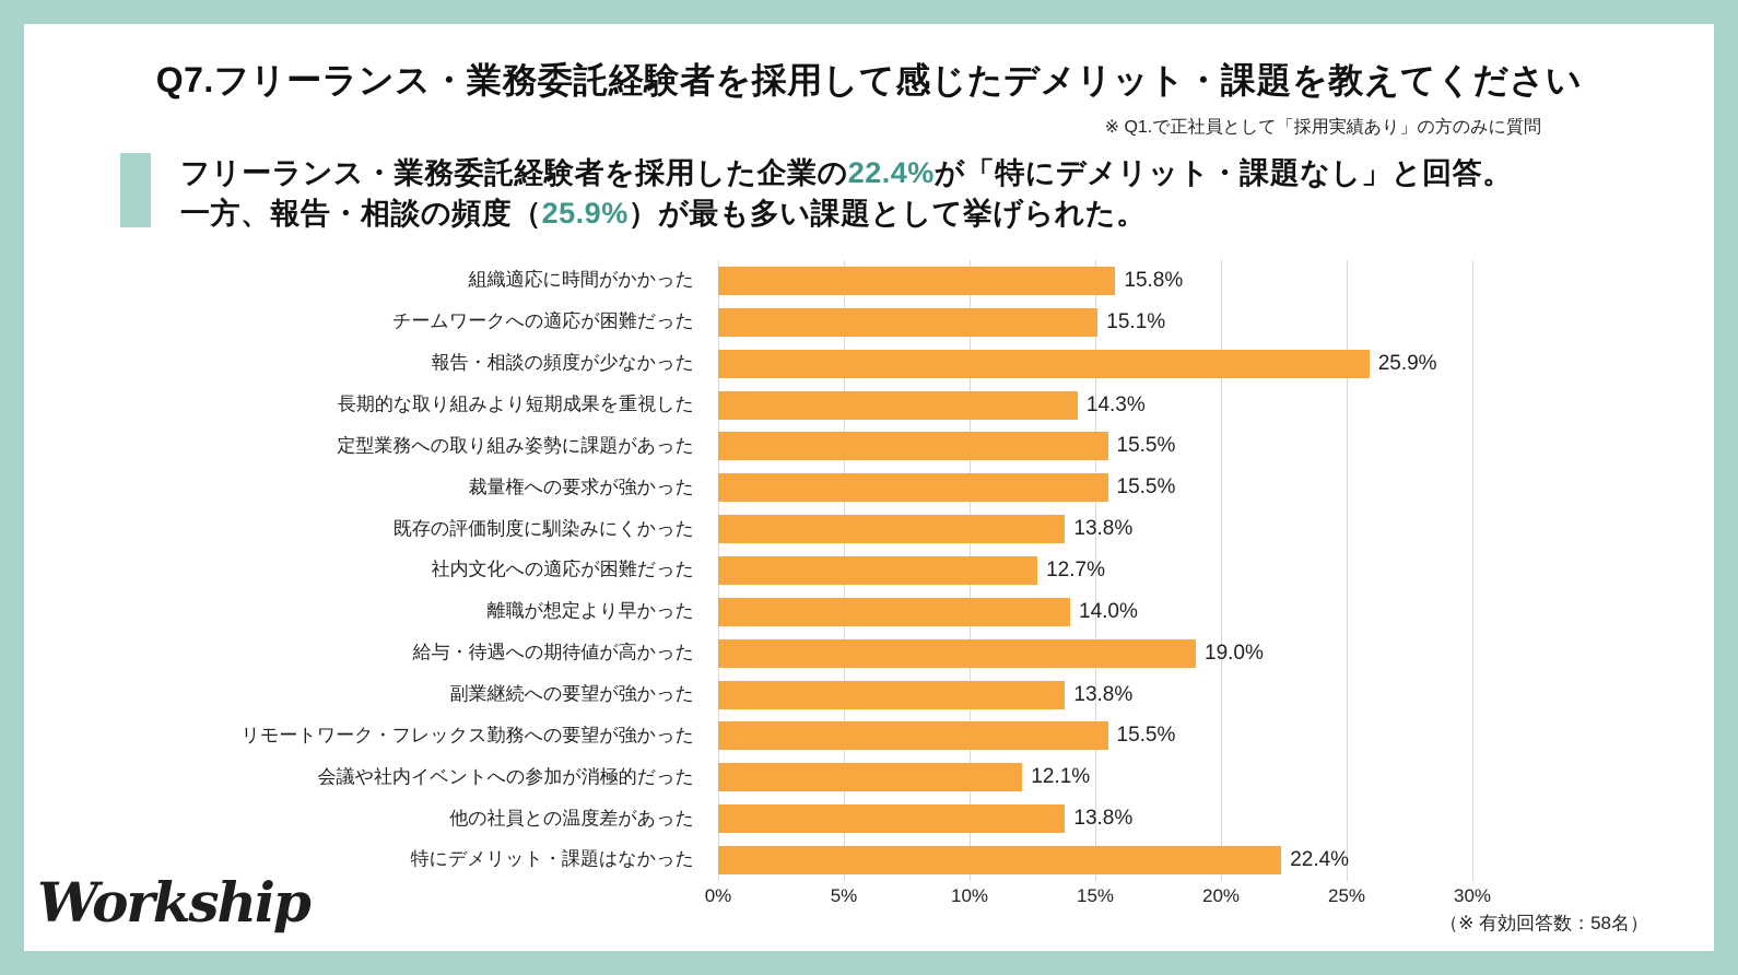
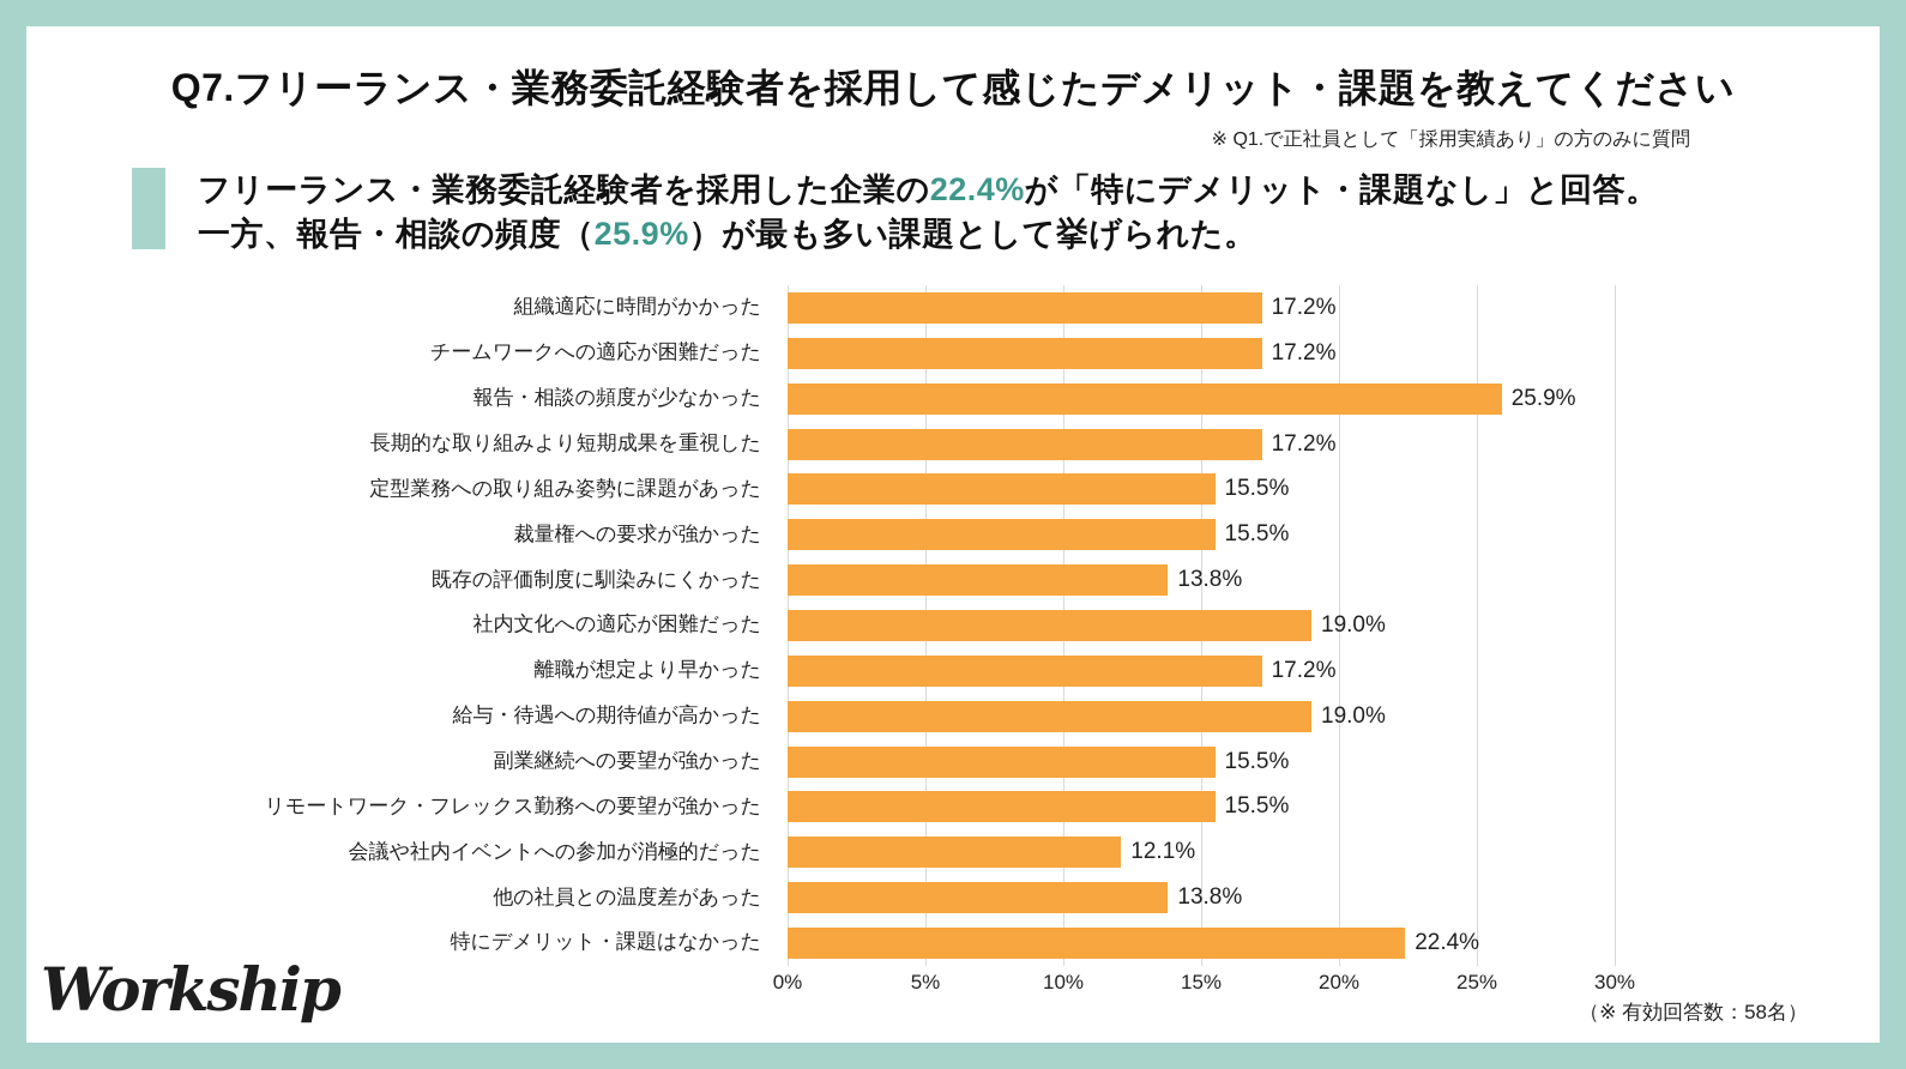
組織適応に時間がかかった: 15.8% -> 17.2%
チームワークへの適応が困難だった: 15.1% -> 17.2%
長期的な取り組みより短期成果を重視した: 14.3% -> 17.2%
社内文化への適応が困難だった: 12.7% -> 19.0%
離職が想定より早かった: 14.0% -> 17.2%
副業継続への要望が強かった: 13.8% -> 15.5%
